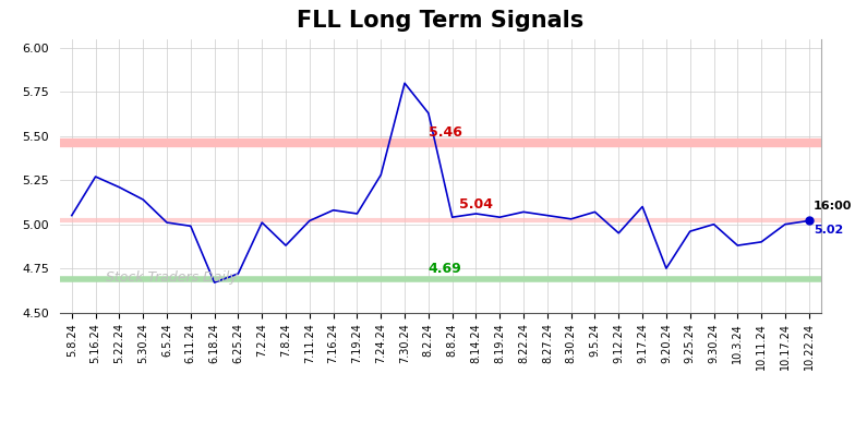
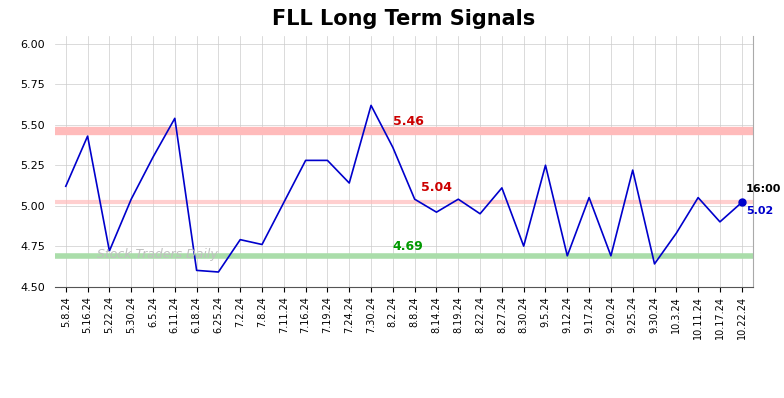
5.8.24: 5.05 -> 5.12
5.16.24: 5.27 -> 5.43
5.22.24: 5.21 -> 4.72
5.30.24: 5.14 -> 5.04
6.5.24: 5.01 -> 5.30
6.11.24: 4.99 -> 5.54
6.18.24: 4.67 -> 4.60
6.25.24: 4.72 -> 4.59
7.2.24: 5.01 -> 4.79
7.8.24: 4.88 -> 4.76
7.16.24: 5.08 -> 5.28
7.19.24: 5.06 -> 5.28
7.24.24: 5.28 -> 5.14
7.30.24: 5.80 -> 5.62
8.2.24: 5.63 -> 5.36
8.14.24: 5.06 -> 4.96
8.22.24: 5.07 -> 4.95
8.27.24: 5.05 -> 5.11
8.30.24: 5.03 -> 4.75
9.5.24: 5.07 -> 5.25
9.12.24: 4.95 -> 4.69
9.17.24: 5.10 -> 5.05
9.20.24: 4.75 -> 4.69
9.25.24: 4.96 -> 5.22
9.30.24: 5.00 -> 4.64
10.3.24: 4.88 -> 4.83
10.11.24: 4.90 -> 5.05
10.17.24: 5.00 -> 4.90
